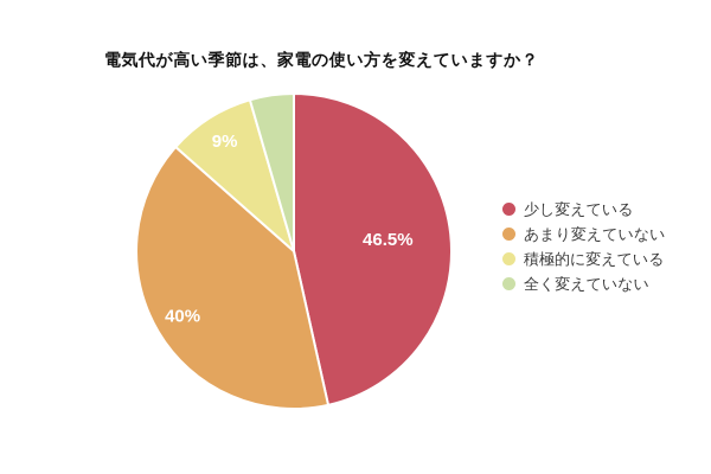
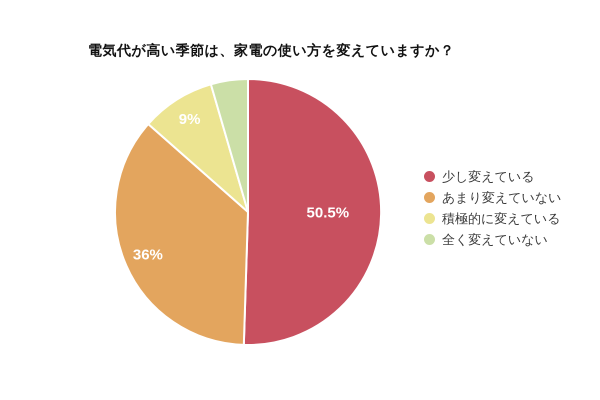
少し変えている: 46.5% -> 50.5%
あまり変えていない: 40% -> 36%
